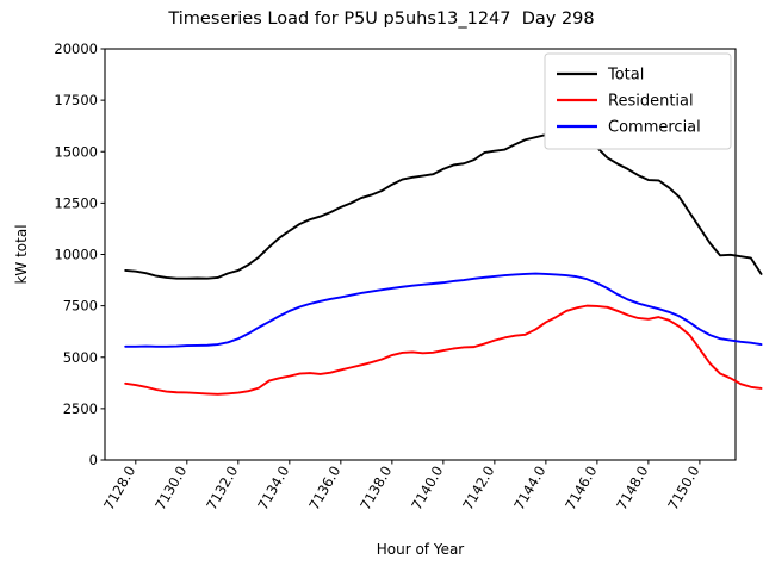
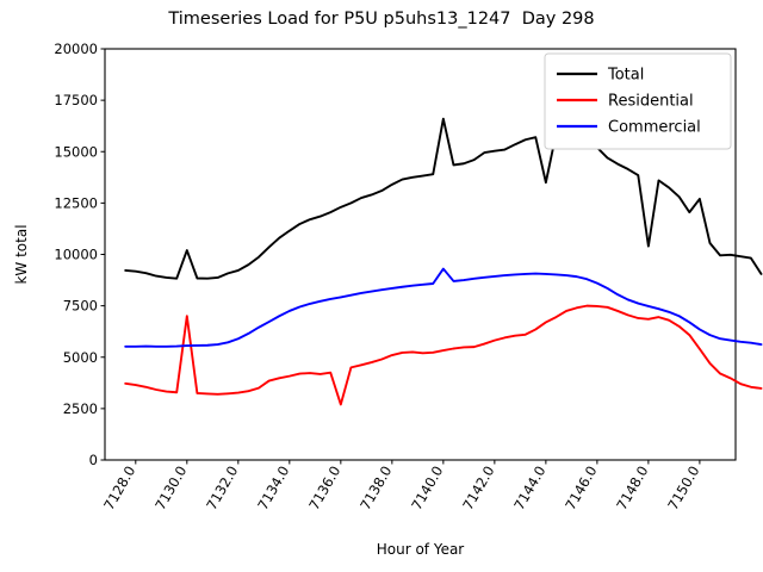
Total/7130.0: 8800 -> 10200
Residential/7130.0: 3300 -> 7000
Residential/7136.0: 4400 -> 2700
Total/7140.0: 14200 -> 16600
Commercial/7140.0: 8600 -> 9300
Total/7144.0: 15800 -> 13500
Total/7148.0: 13600 -> 10400
Total/7150.0: 11300 -> 12700
